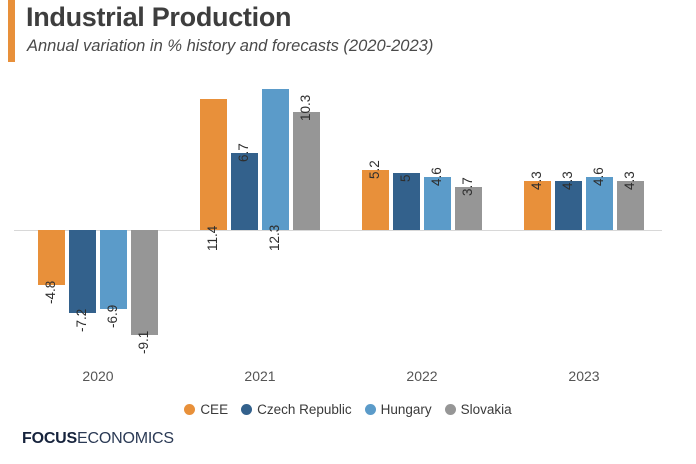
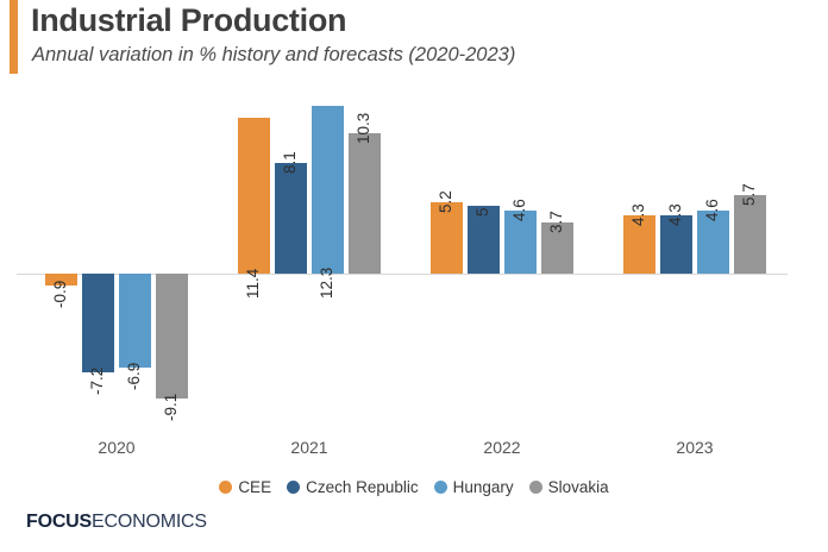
CEE/2020: -4.8 -> -0.9
Czech Republic/2021: 6.7 -> 8.1
Slovakia/2023: 4.3 -> 5.7
